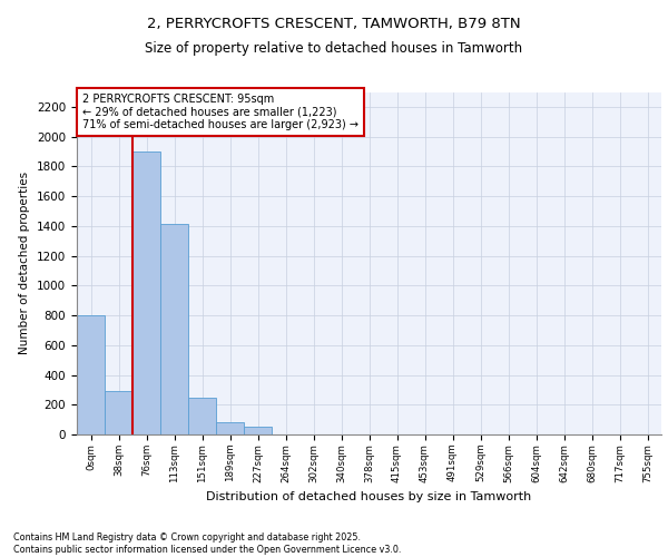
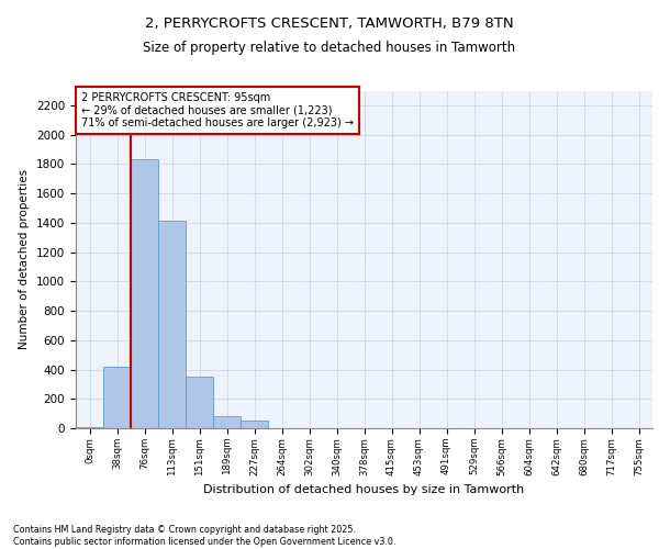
0sqm: 800 -> 10
38sqm: 290 -> 420
76sqm: 1900 -> 1830
151sqm: 250 -> 350
